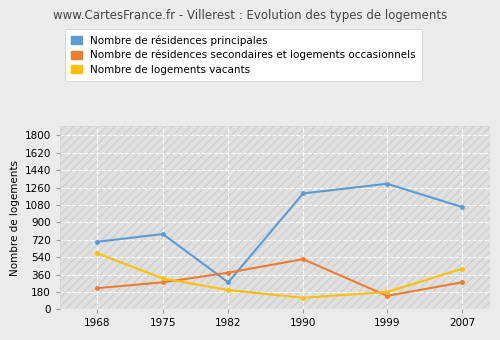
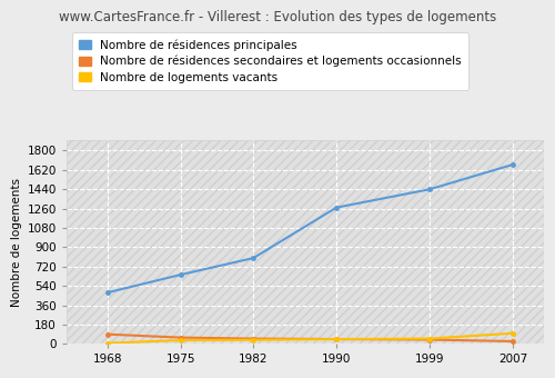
Nombre de résidences principales/1968: 700 -> 480
Nombre de résidences secondaires et logements occasionnels/1968: 220 -> 90
Nombre de logements vacants/1968: 580 -> 10
Nombre de résidences principales/1975: 780 -> 640
Nombre de résidences secondaires et logements occasionnels/1975: 280 -> 60
Nombre de logements vacants/1975: 320 -> 40
Nombre de résidences principales/1982: 280 -> 800
Nombre de résidences secondaires et logements occasionnels/1982: 380 -> 50
Nombre de logements vacants/1982: 200 -> 40
Nombre de résidences principales/1990: 1200 -> 1270
Nombre de résidences secondaires et logements occasionnels/1990: 520 -> 40
Nombre de logements vacants/1990: 120 -> 40
Nombre de résidences principales/1999: 1300 -> 1440
Nombre de résidences secondaires et logements occasionnels/1999: 140 -> 40
Nombre de logements vacants/1999: 180 -> 50
Nombre de résidences principales/2007: 1060 -> 1670
Nombre de résidences secondaires et logements occasionnels/2007: 280 -> 20
Nombre de logements vacants/2007: 420 -> 100
